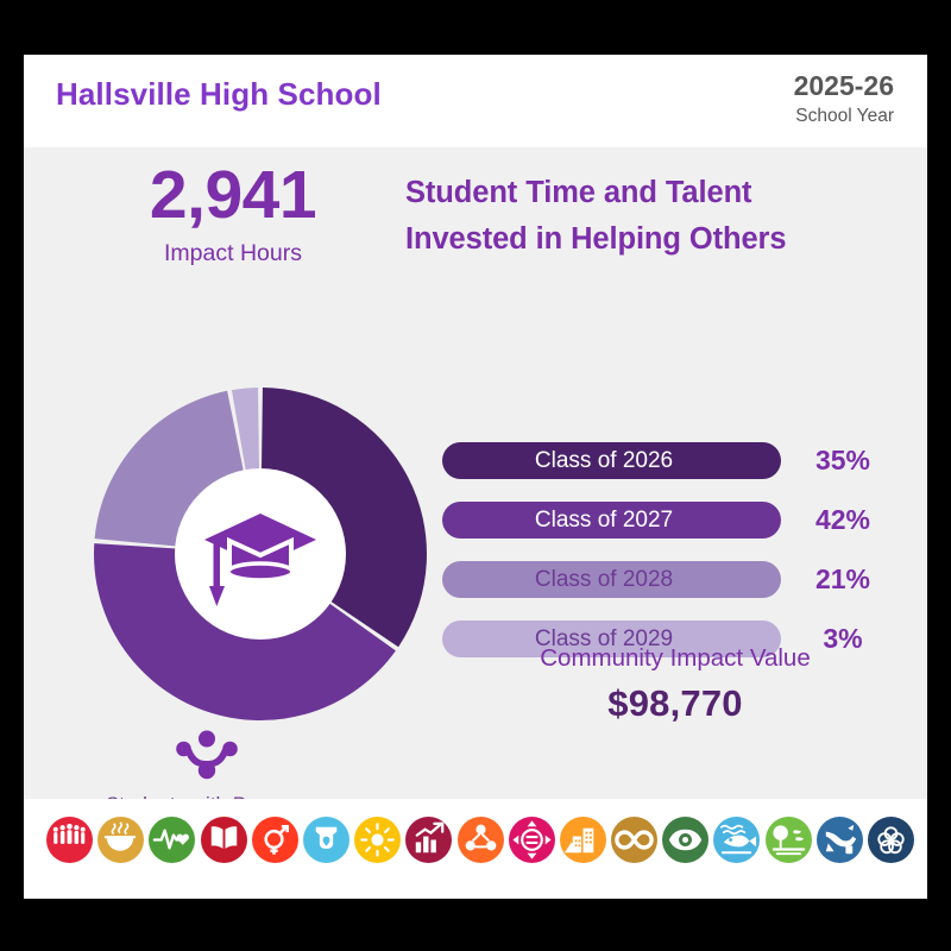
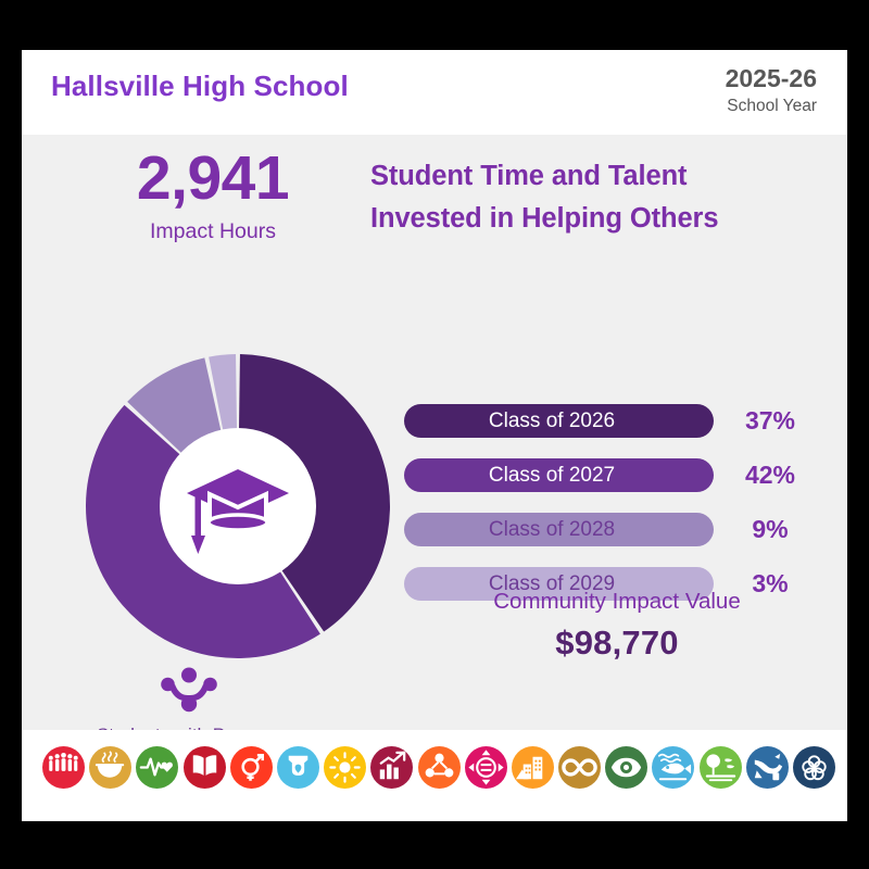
Class of 2026: 35% -> 37%
Class of 2028: 21% -> 9%
